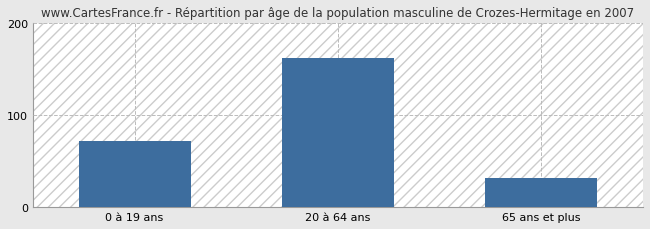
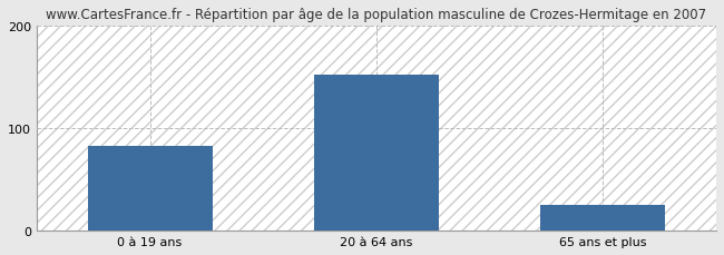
0 à 19 ans: 72 -> 83
20 à 64 ans: 162 -> 152
65 ans et plus: 32 -> 25
